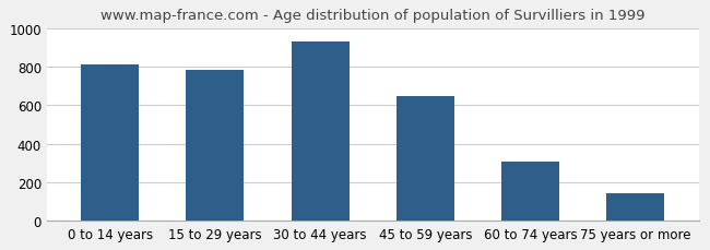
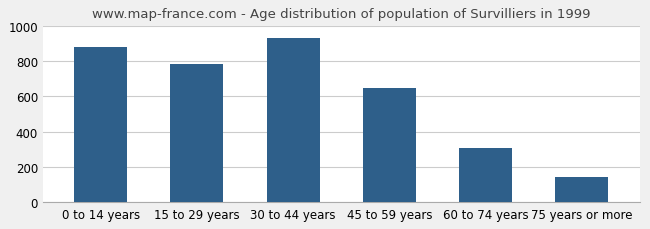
0 to 14 years: 810 -> 880
